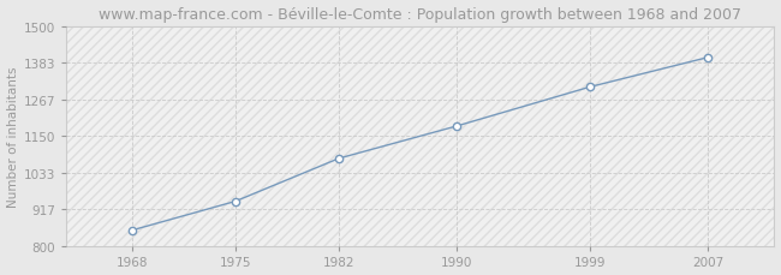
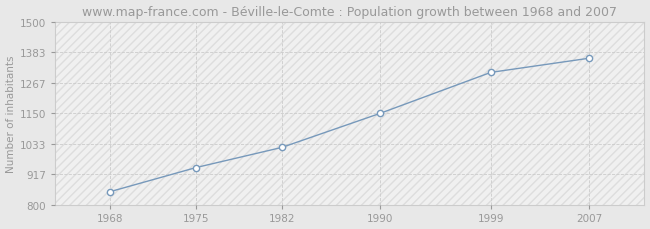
1982: 1079 -> 1020
1990: 1182 -> 1150
2007: 1400 -> 1360
